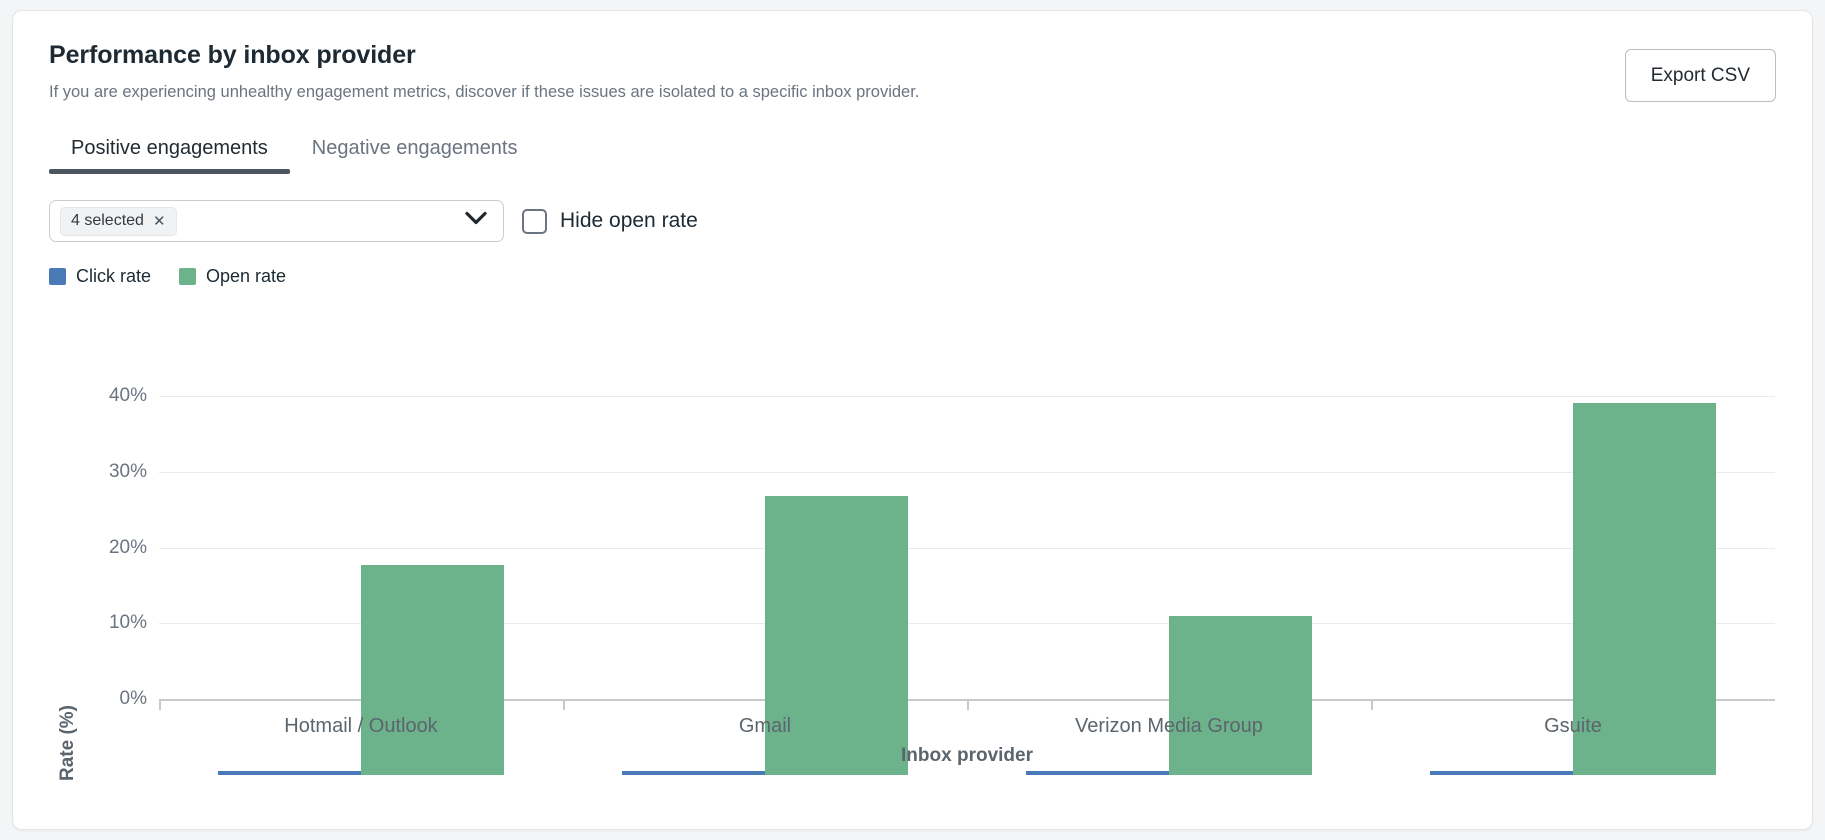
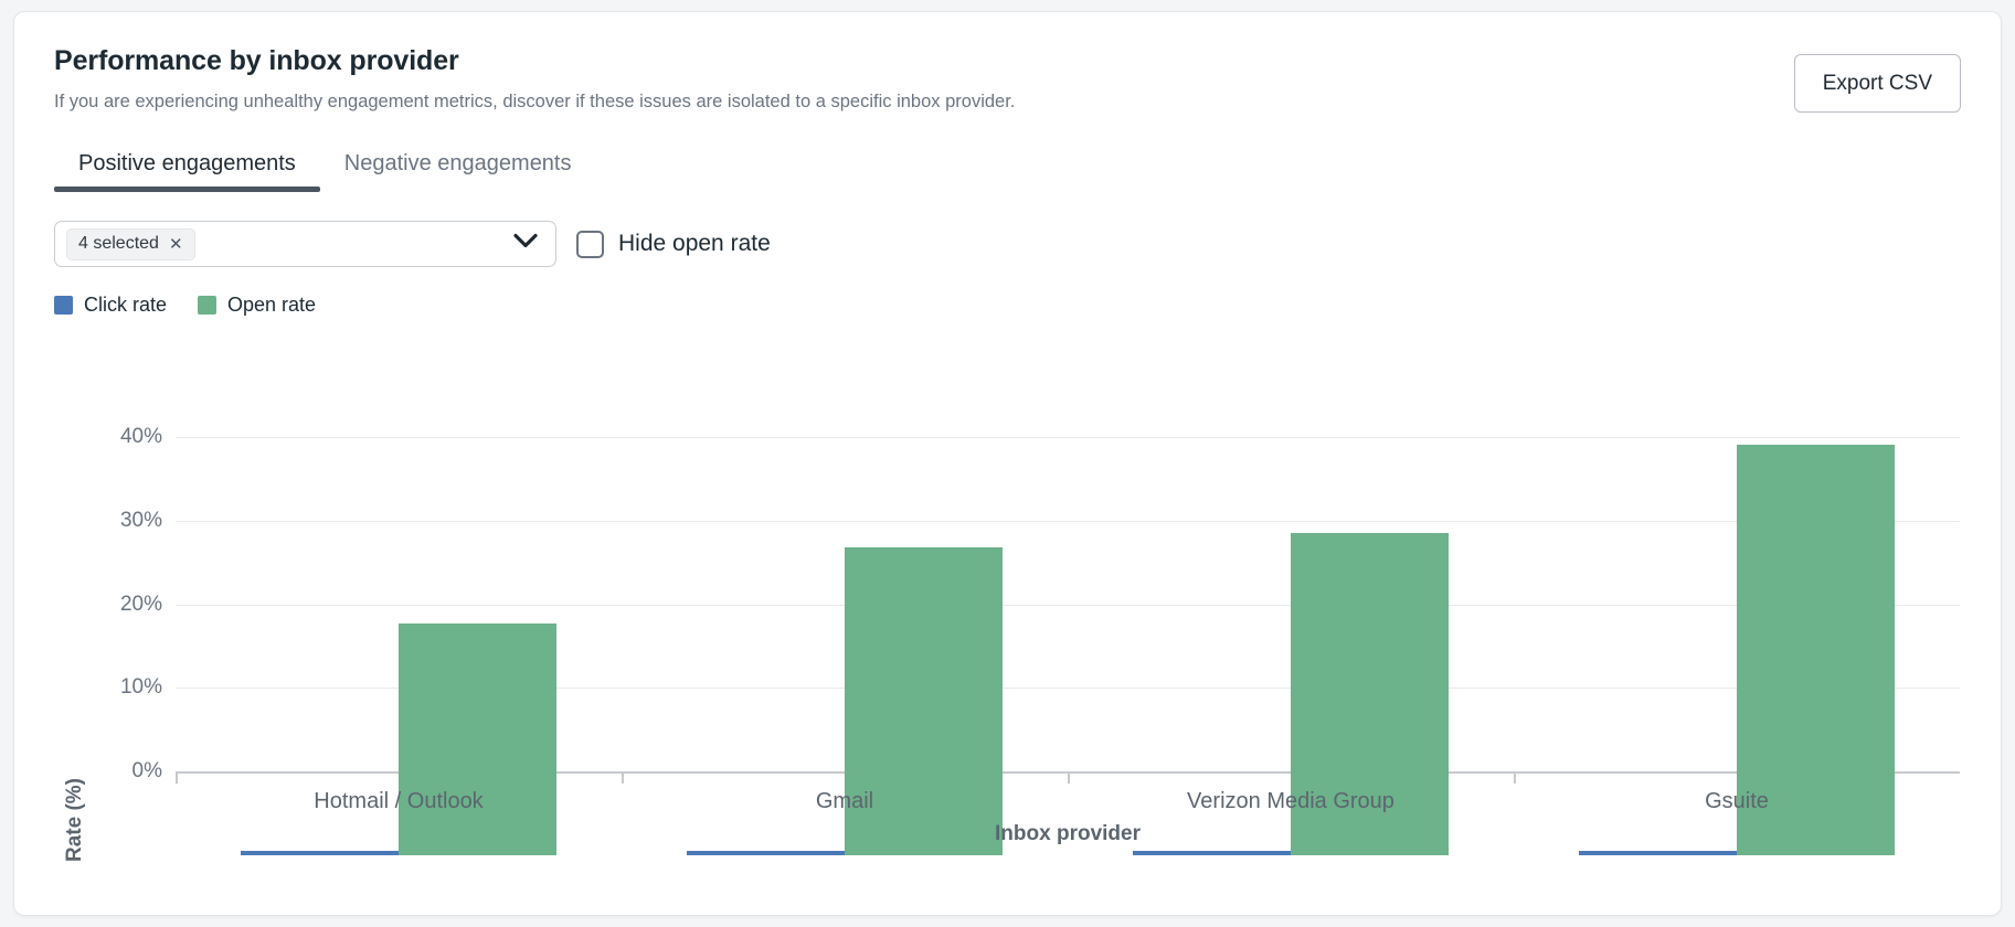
Open rate/Verizon Media Group: 21% -> 39%
